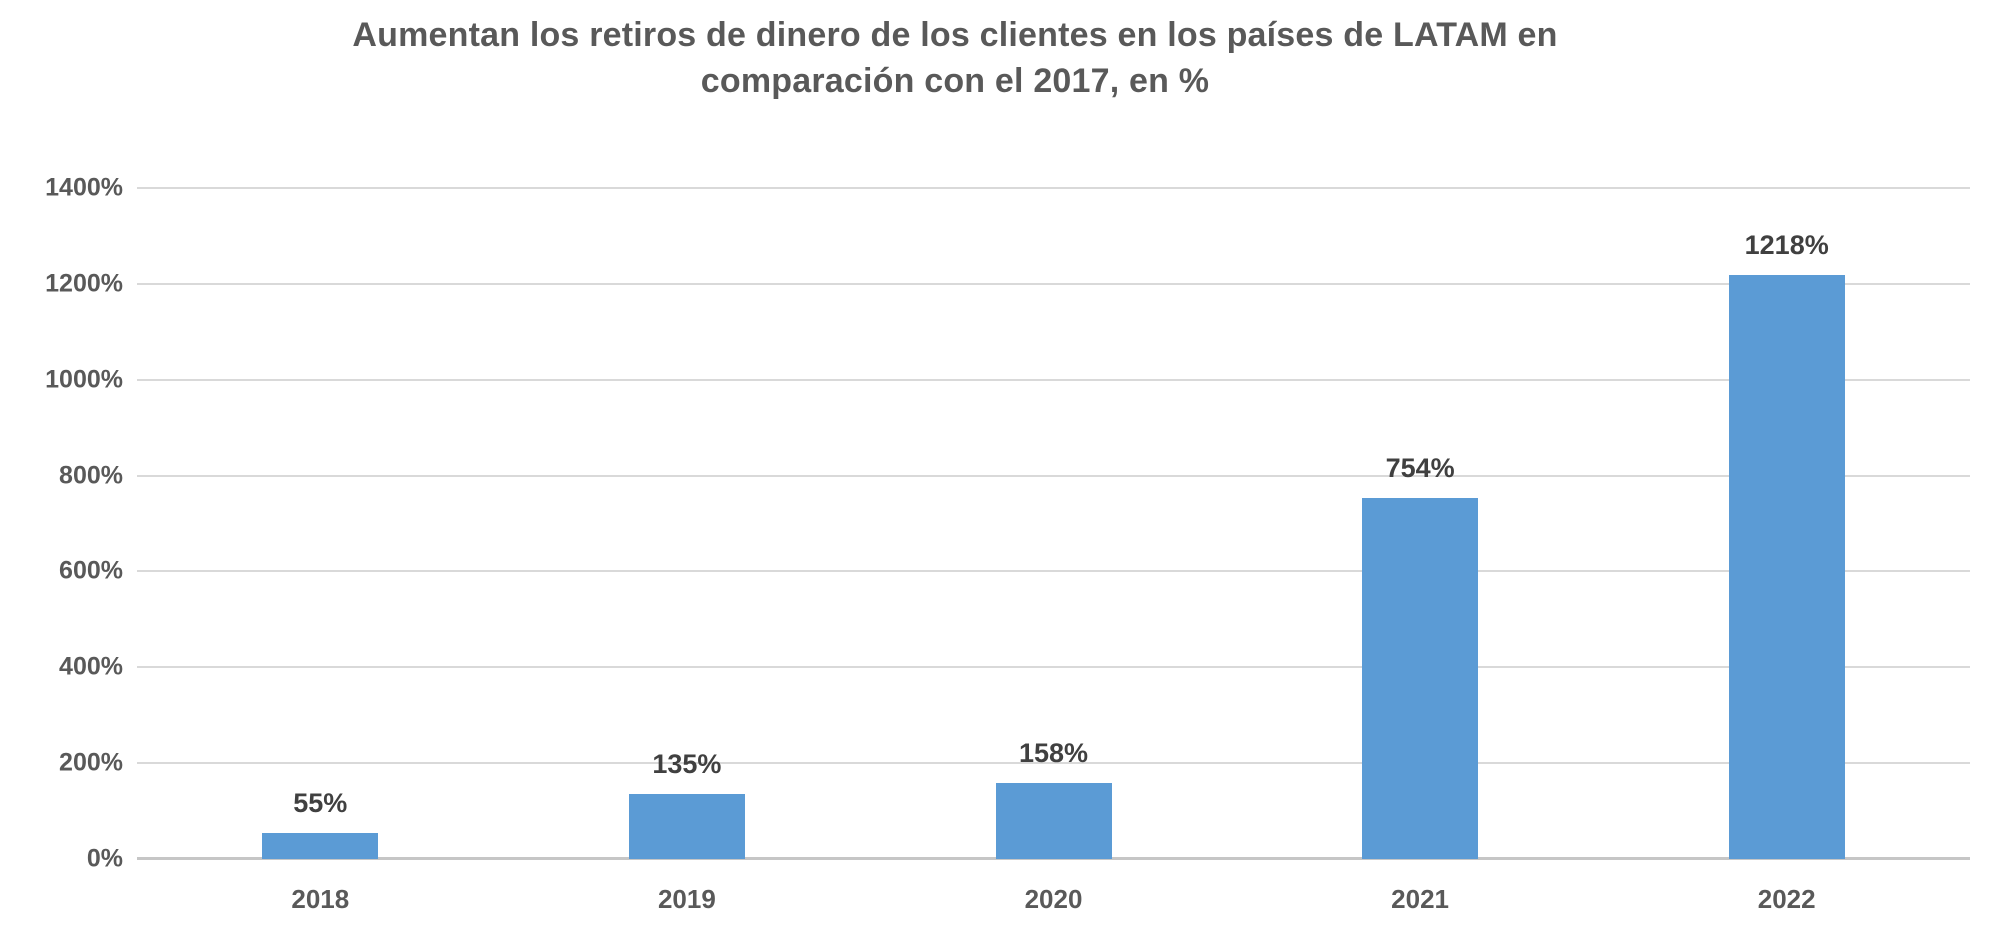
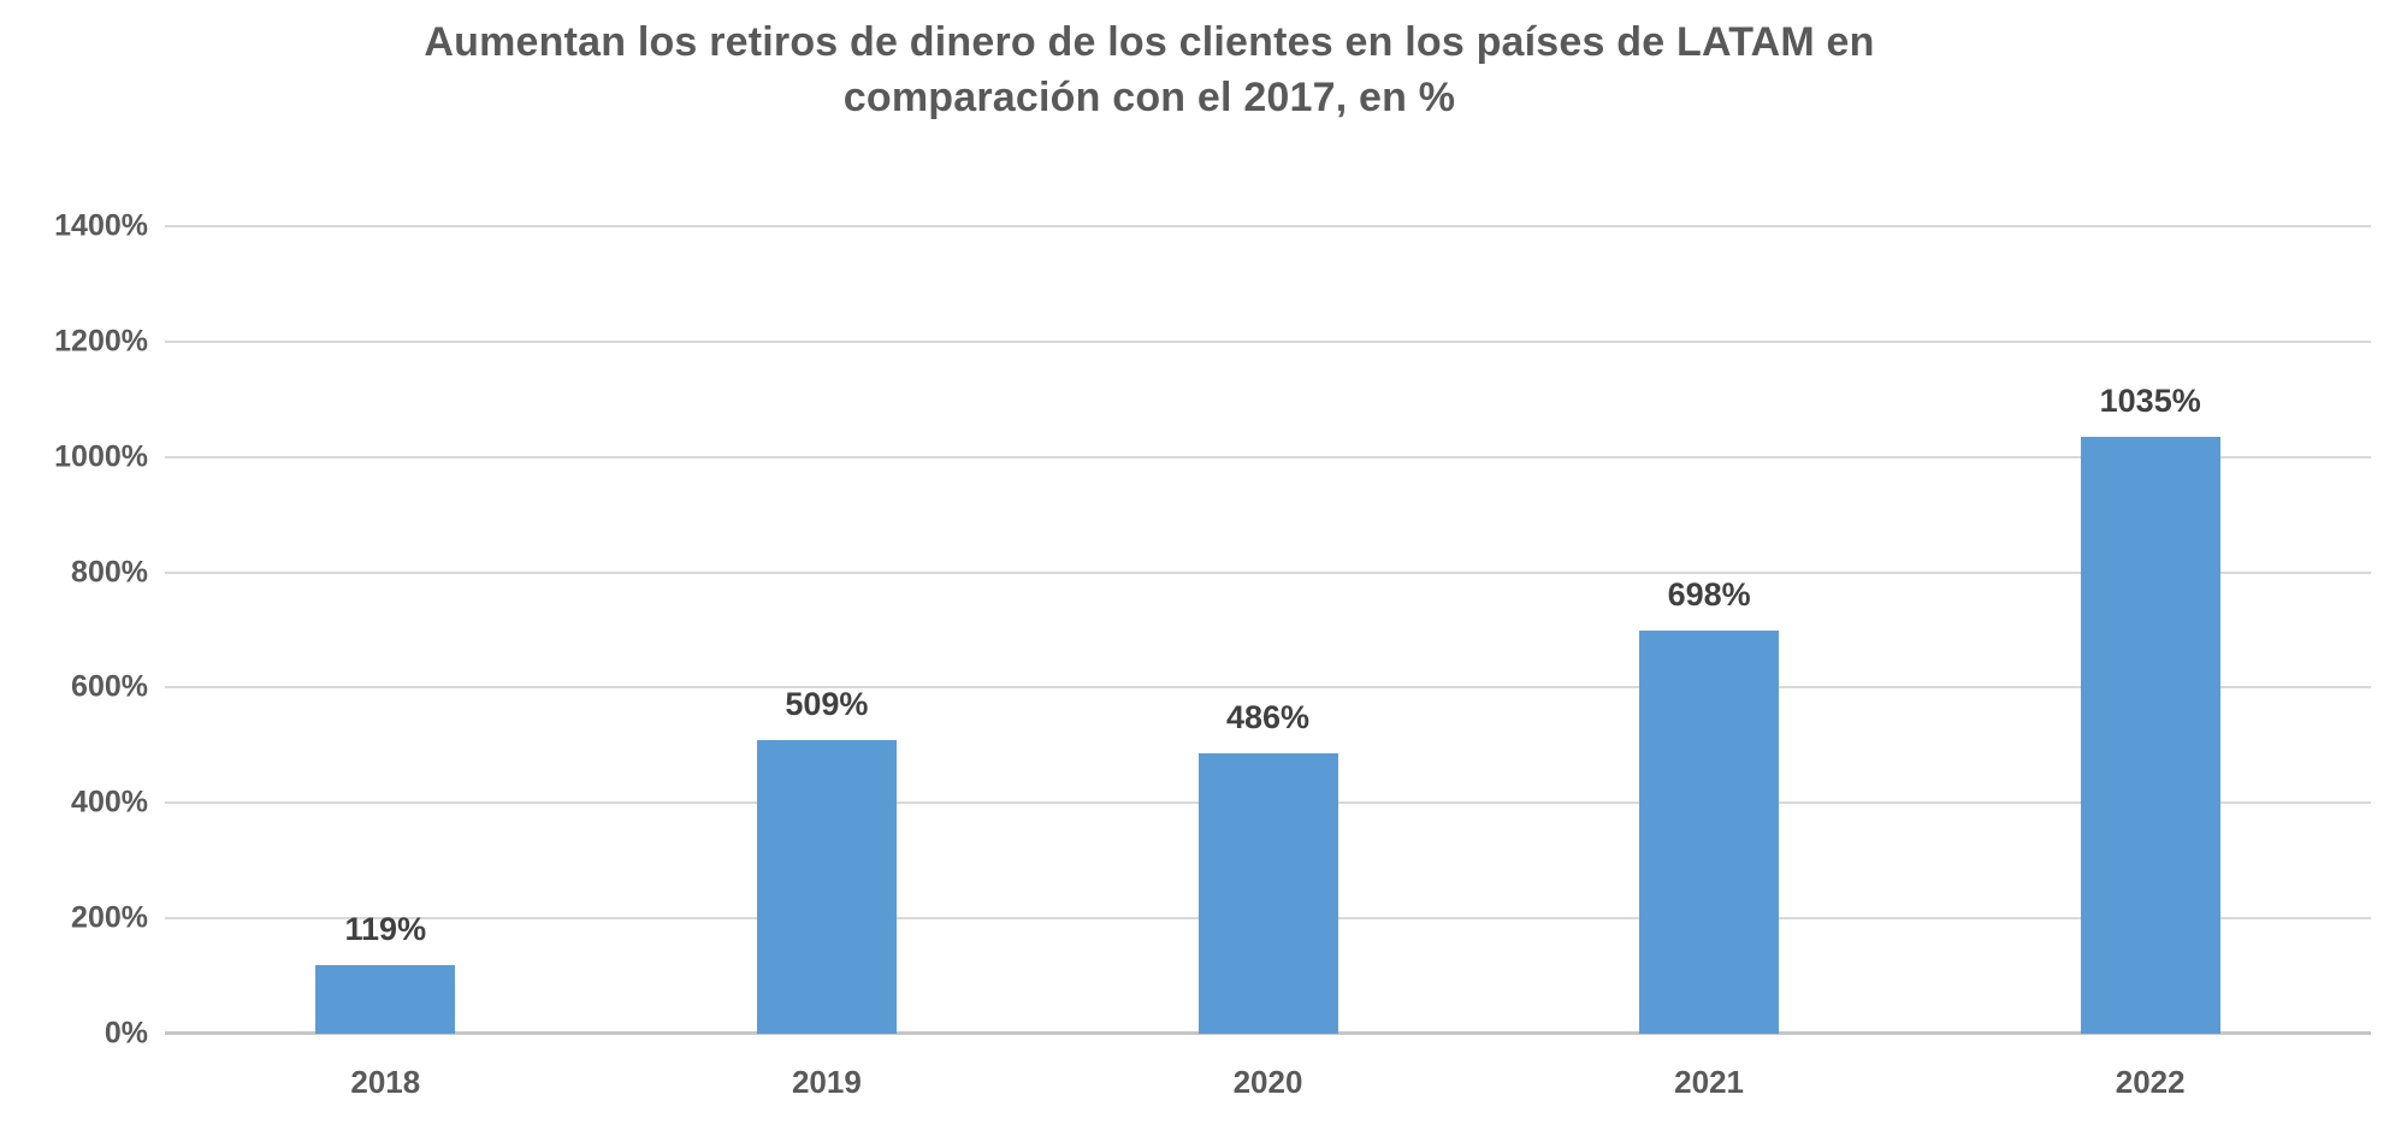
2018: 55% -> 119%
2019: 135% -> 509%
2020: 158% -> 486%
2021: 754% -> 698%
2022: 1218% -> 1035%
